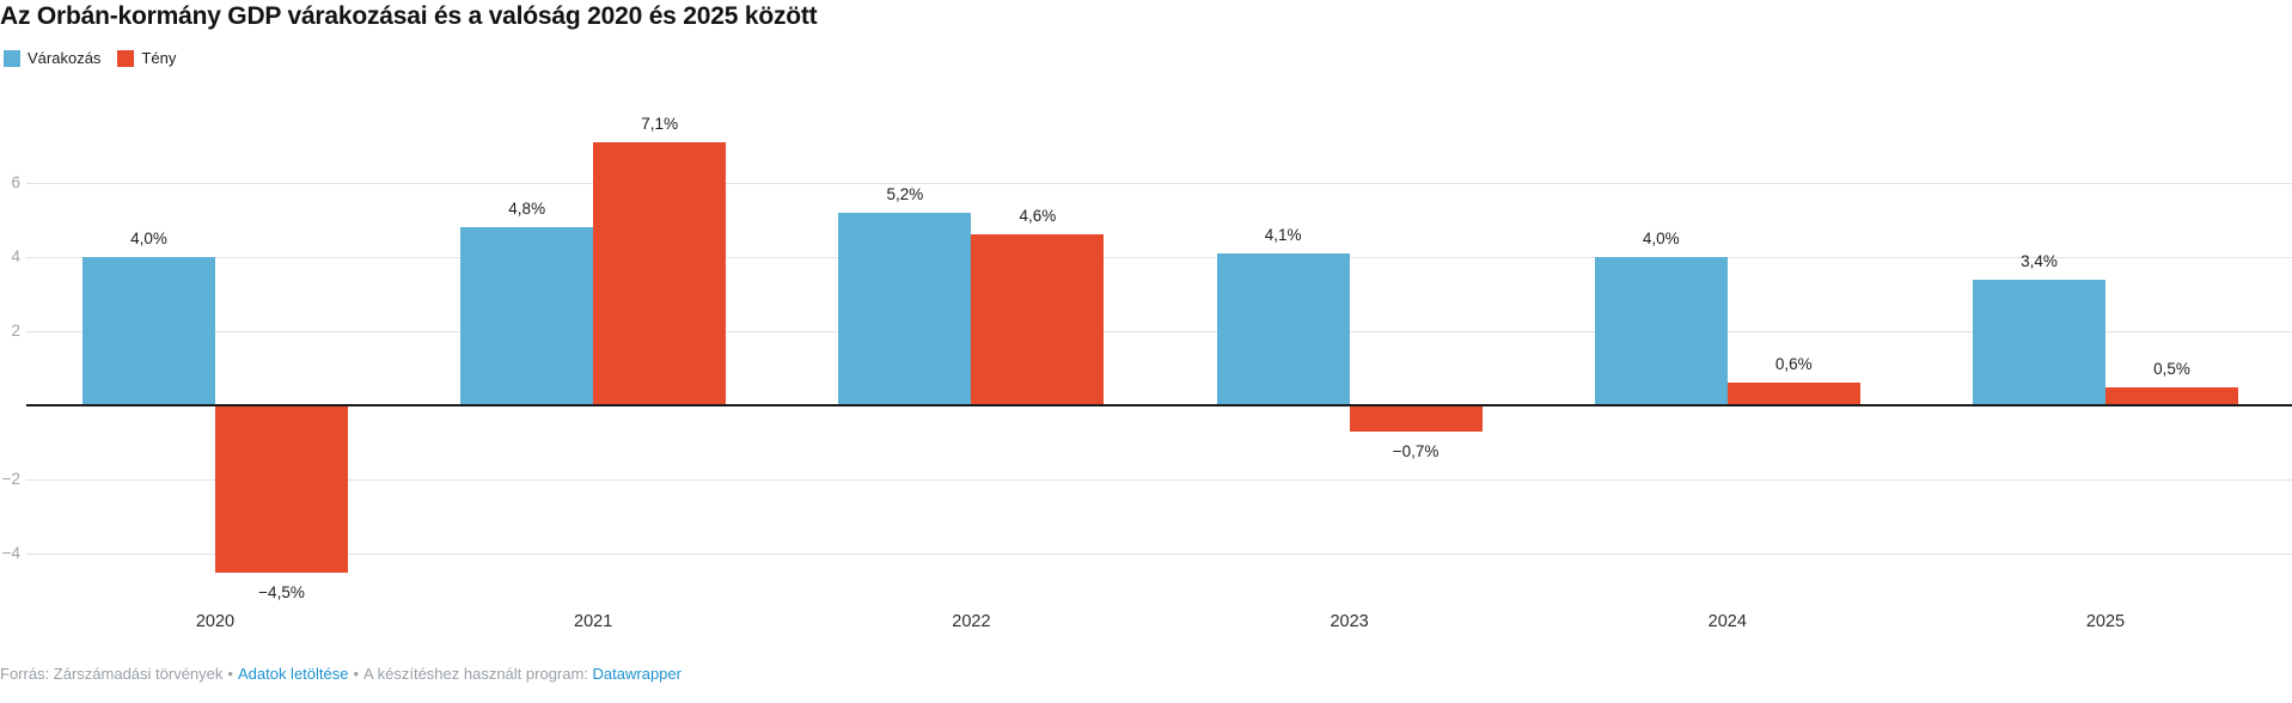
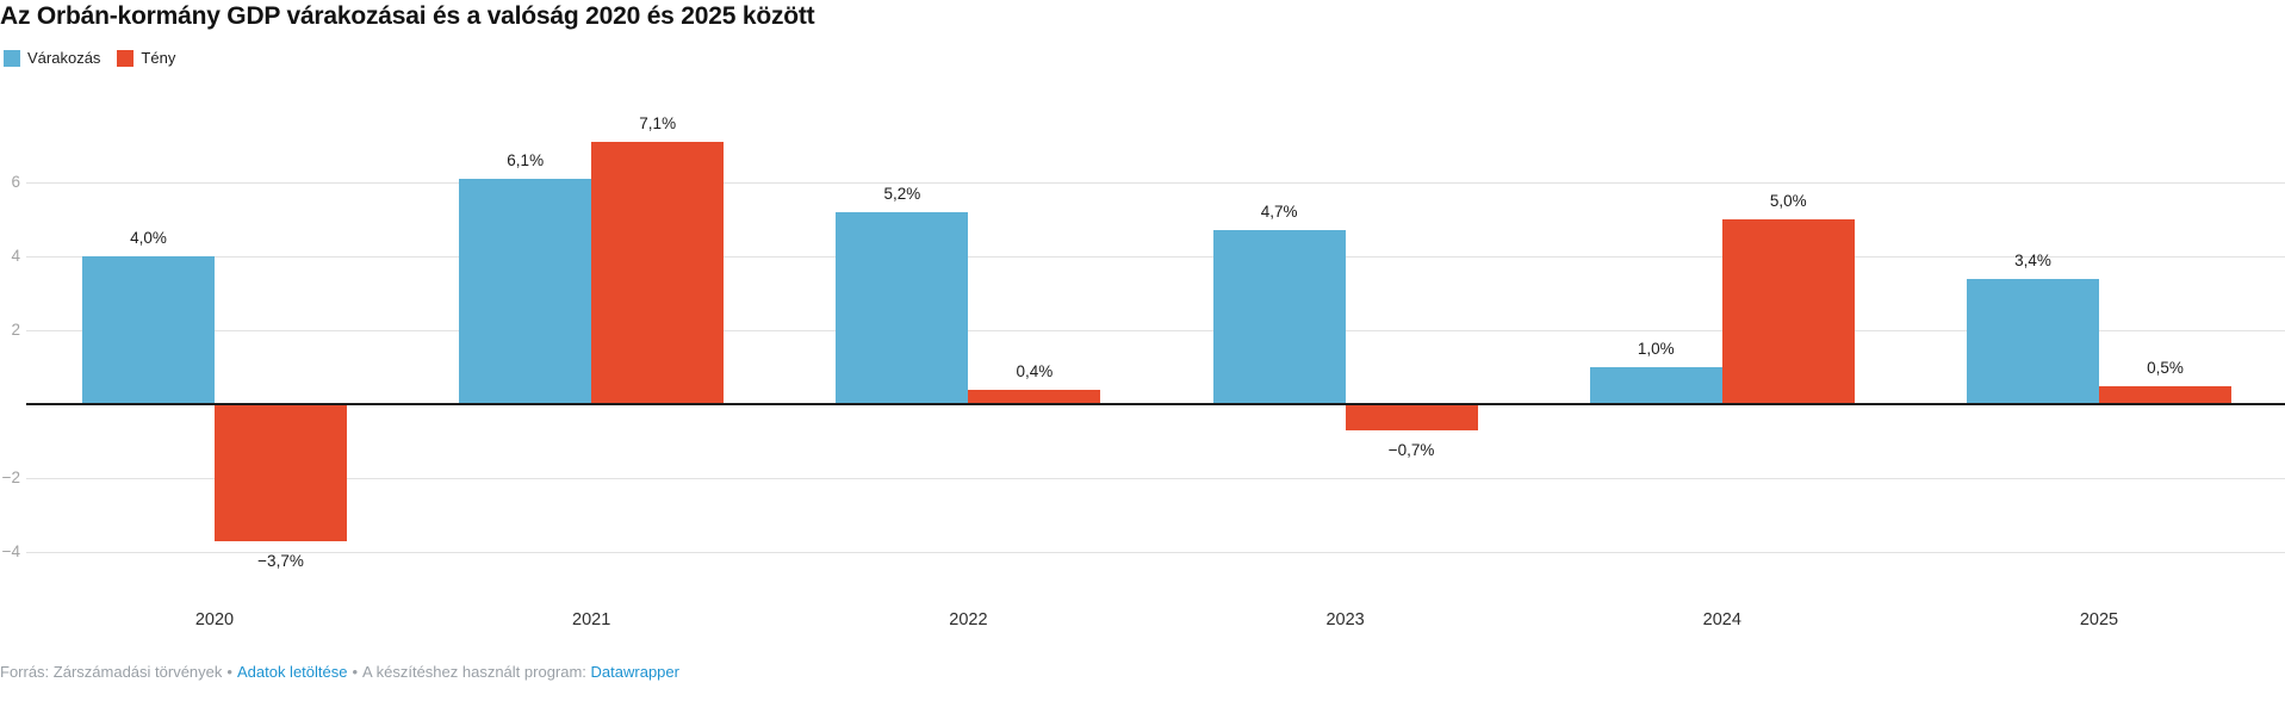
Tény/2020: −4,5% -> −3,7%
Várakozás/2021: 4,8% -> 6,1%
Tény/2022: 4,6% -> 0,4%
Várakozás/2023: 4,1% -> 4,7%
Várakozás/2024: 4,0% -> 1,0%
Tény/2024: 0,6% -> 5,0%
